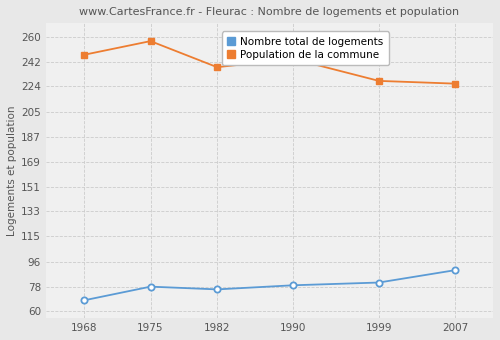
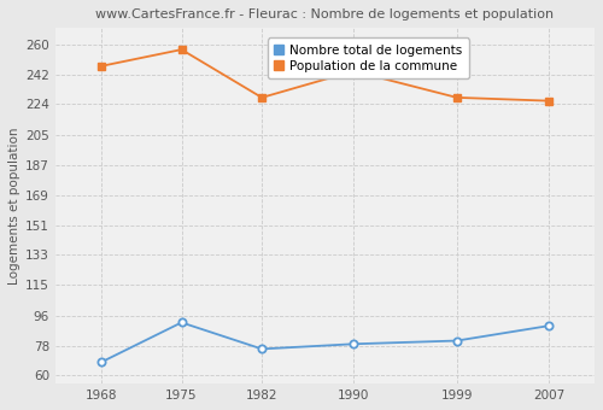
Nombre total de logements/1975: 78 -> 92
Population de la commune/1982: 238 -> 228
